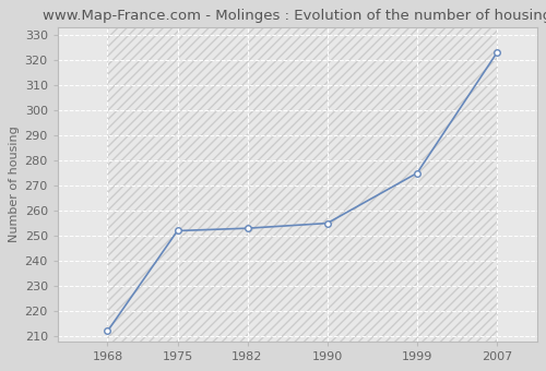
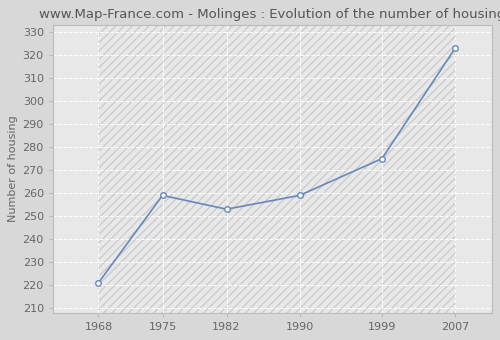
1968: 212 -> 221
1975: 252 -> 259
1990: 255 -> 259
